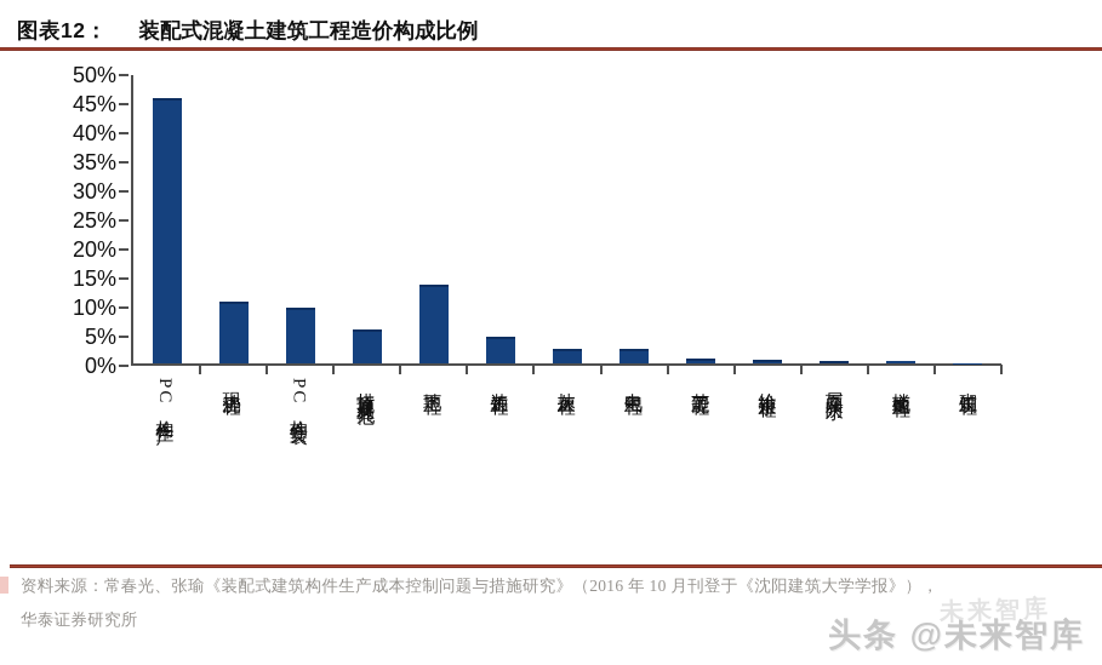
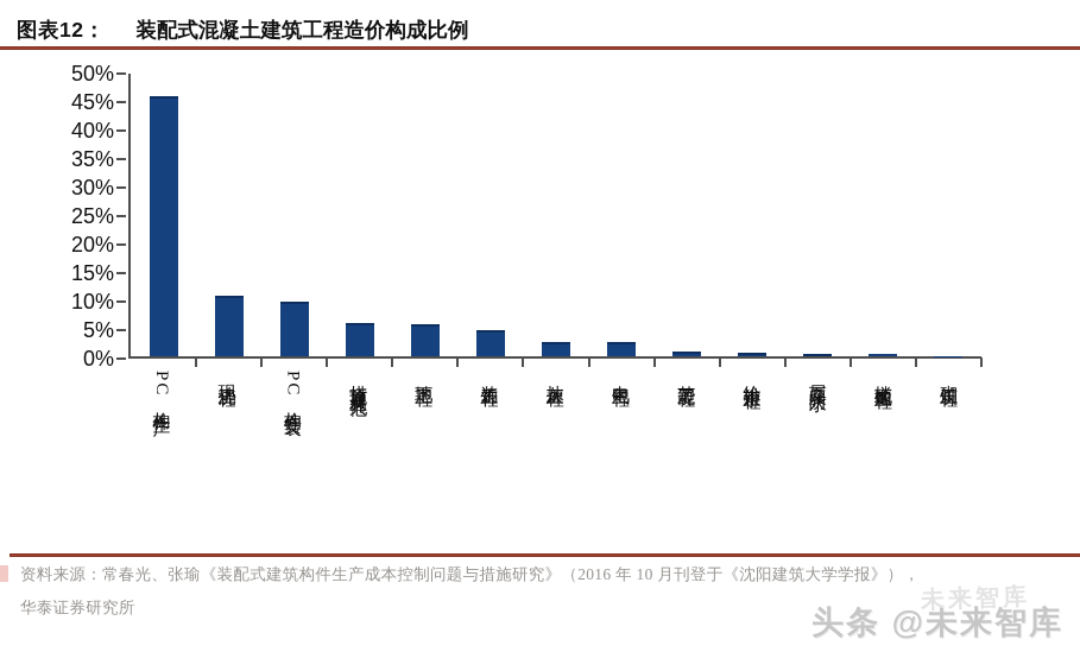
地下工程: 14% -> 6%
